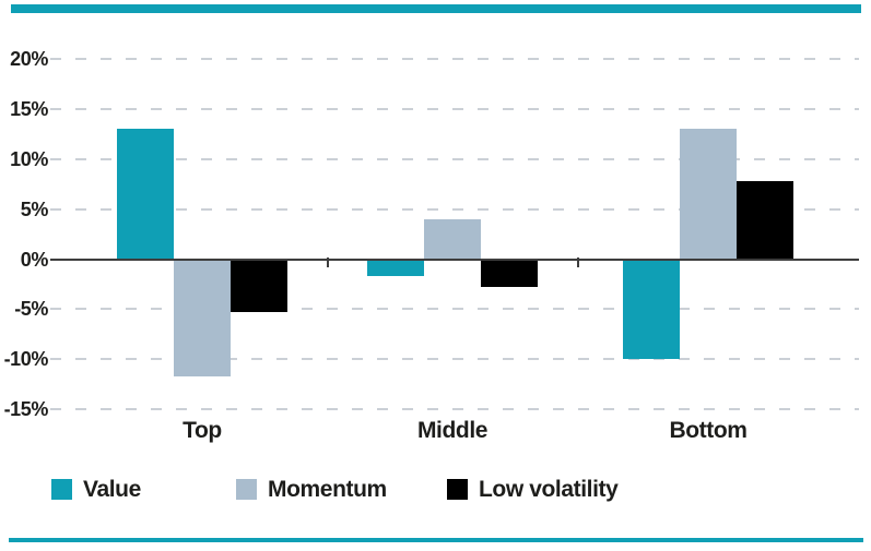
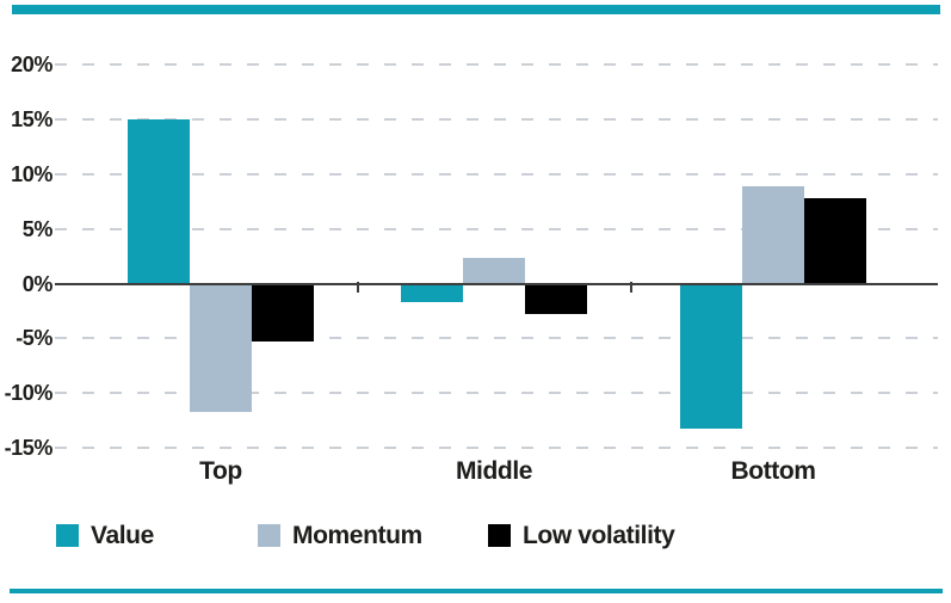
Value/Top: 13% -> 15%
Momentum/Middle: 4% -> 2%
Value/Bottom: -10% -> -13%
Momentum/Bottom: 13% -> 9%
